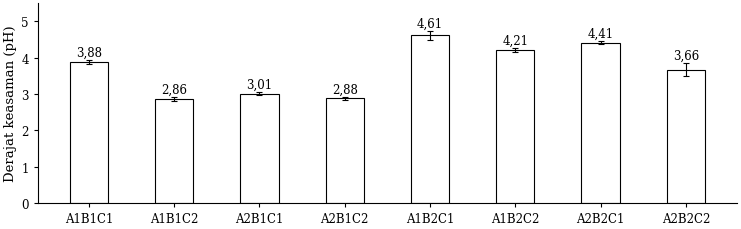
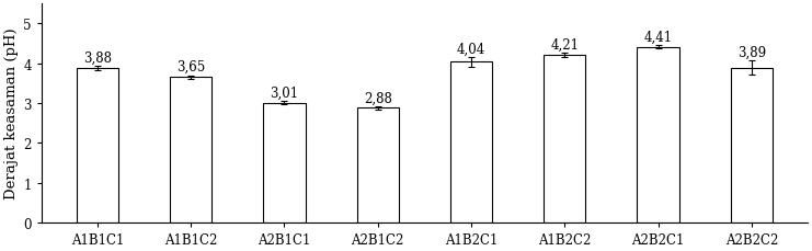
A1B1C2: 2,86 -> 3,65
A1B2C1: 4,61 -> 4,04
A2B2C2: 3,66 -> 3,89
